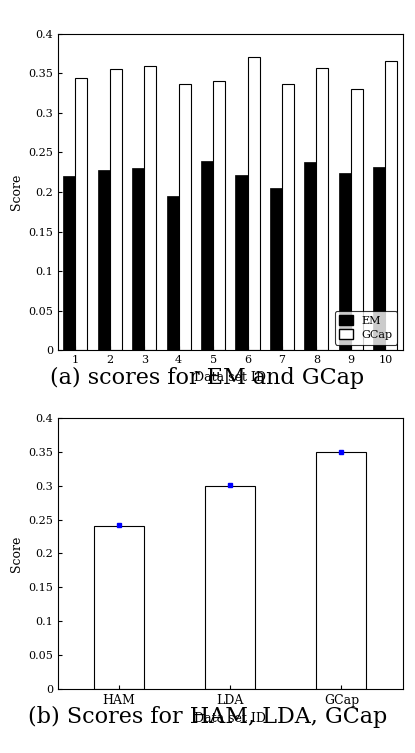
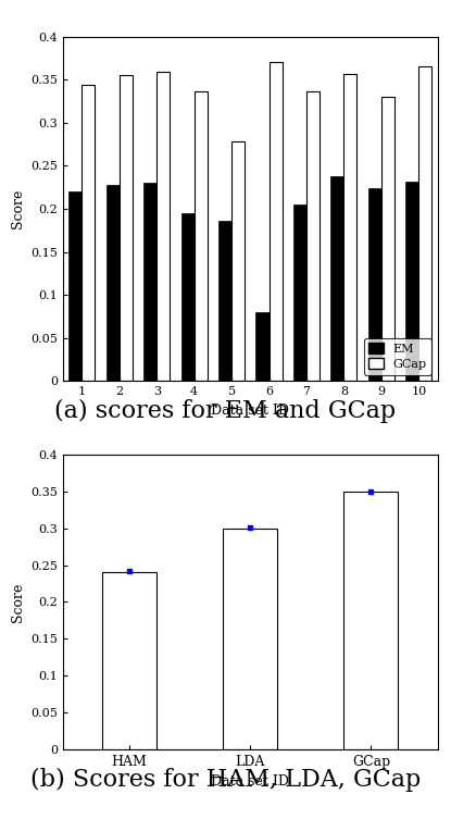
EM/5: 0.239 -> 0.186
GCap/5: 0.340 -> 0.278
EM/6: 0.222 -> 0.080
